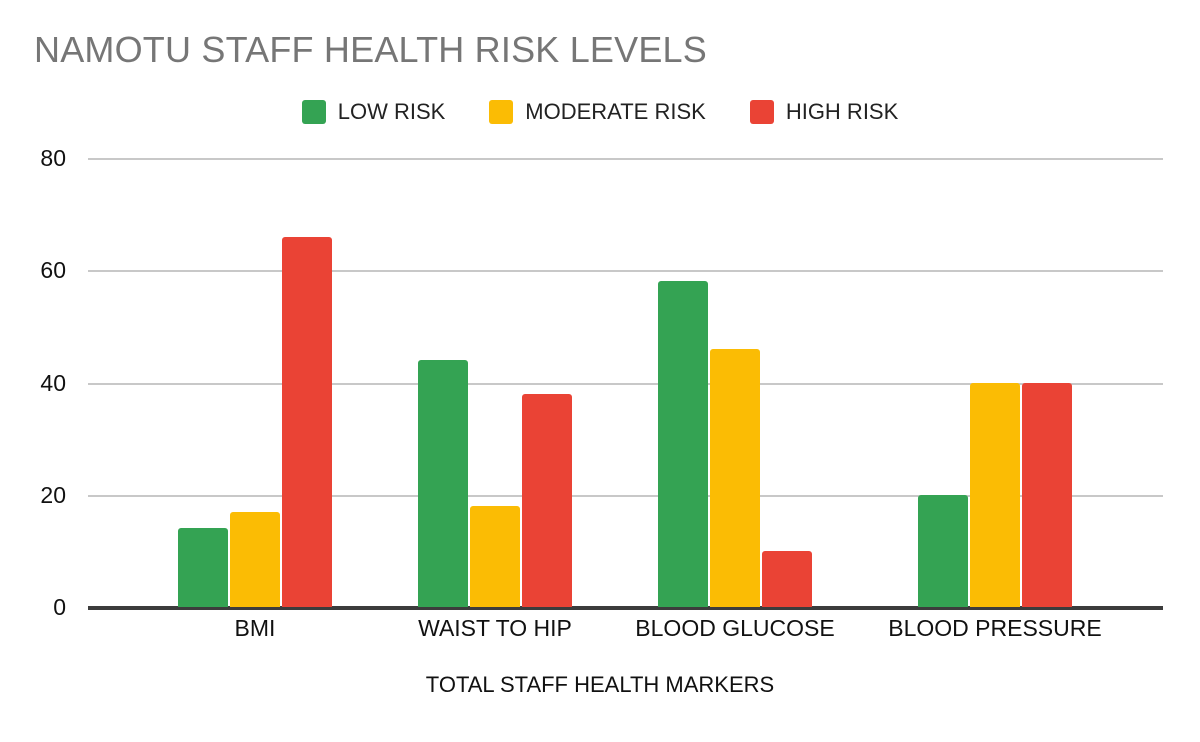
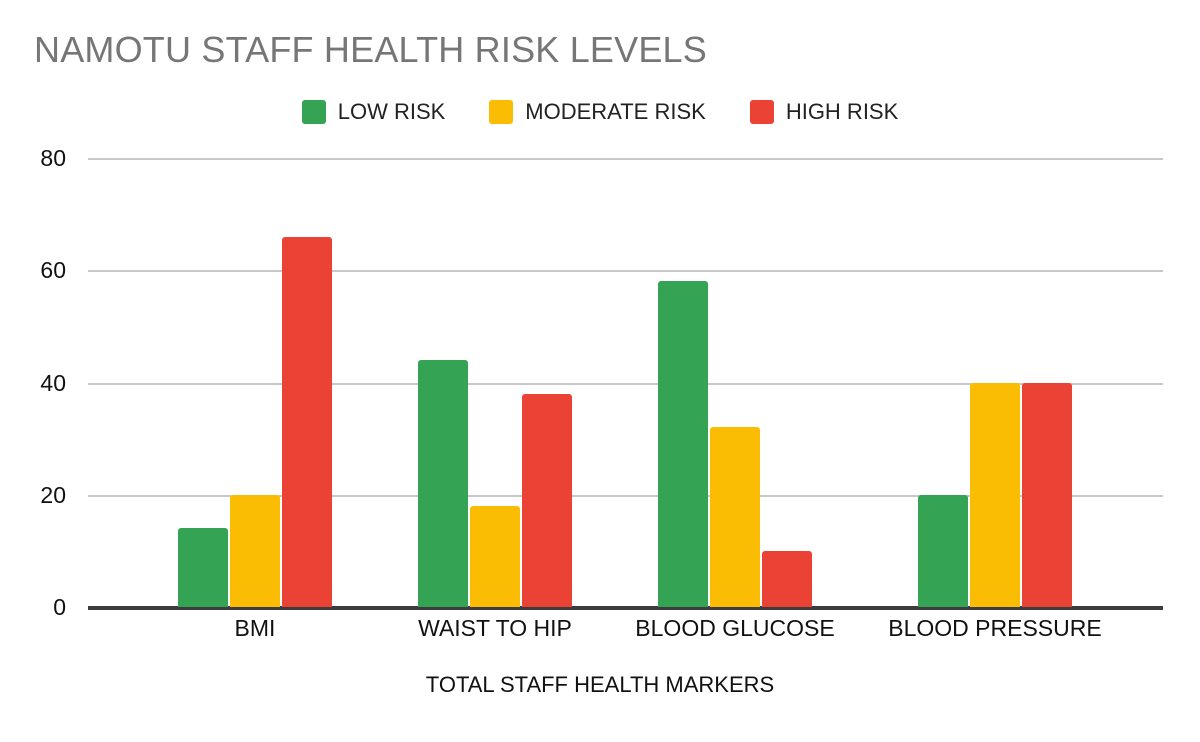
MODERATE RISK/BMI: 17 -> 20
MODERATE RISK/BLOOD GLUCOSE: 46 -> 32
